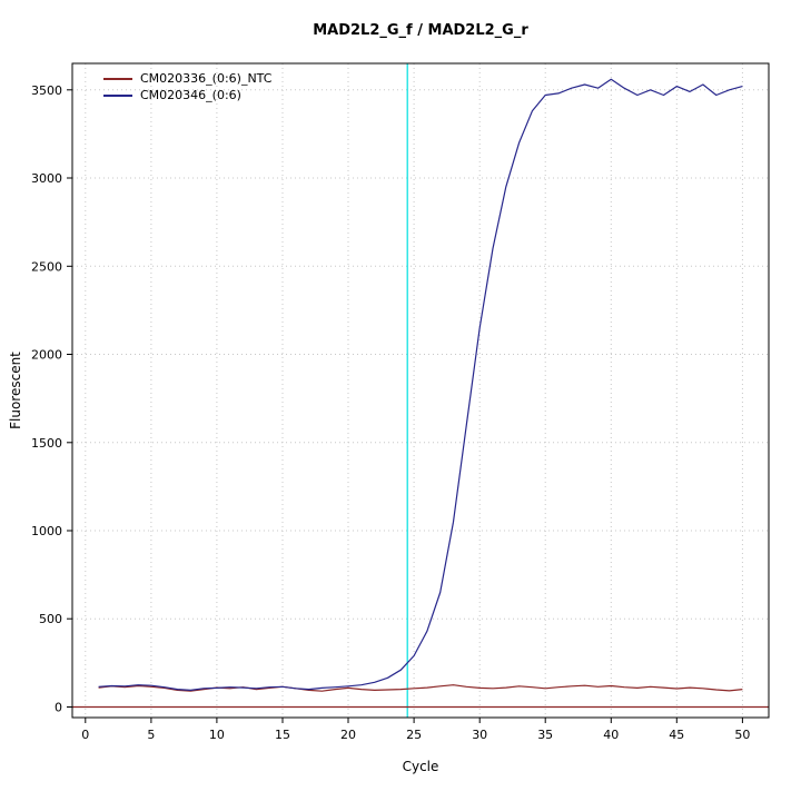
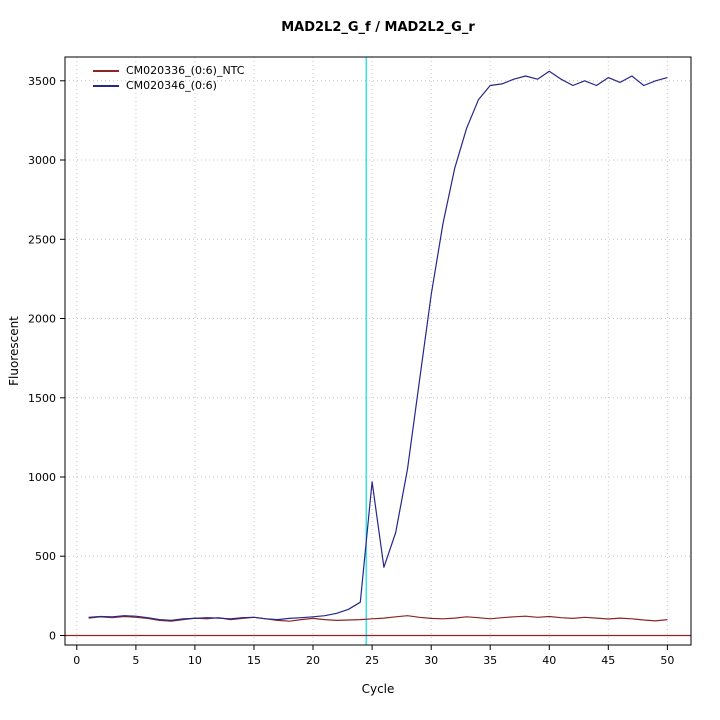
CM020346_(0:6)/25: 290 -> 970
